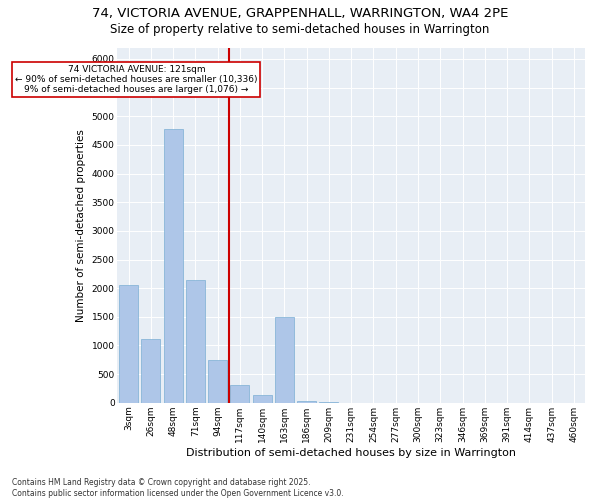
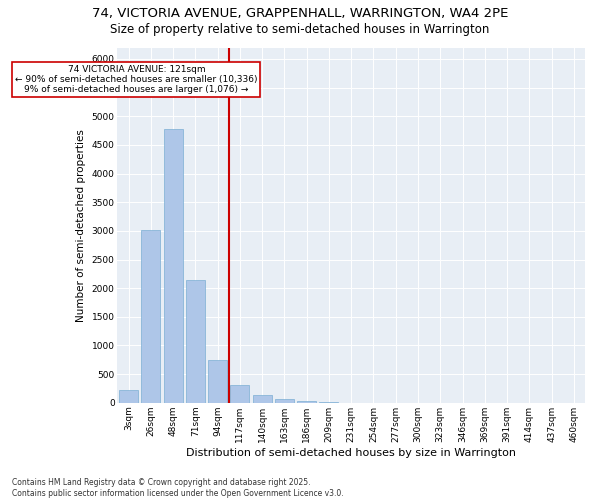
3sqm: 2060 -> 220
26sqm: 1120 -> 3020
163sqm: 1500 -> 70
